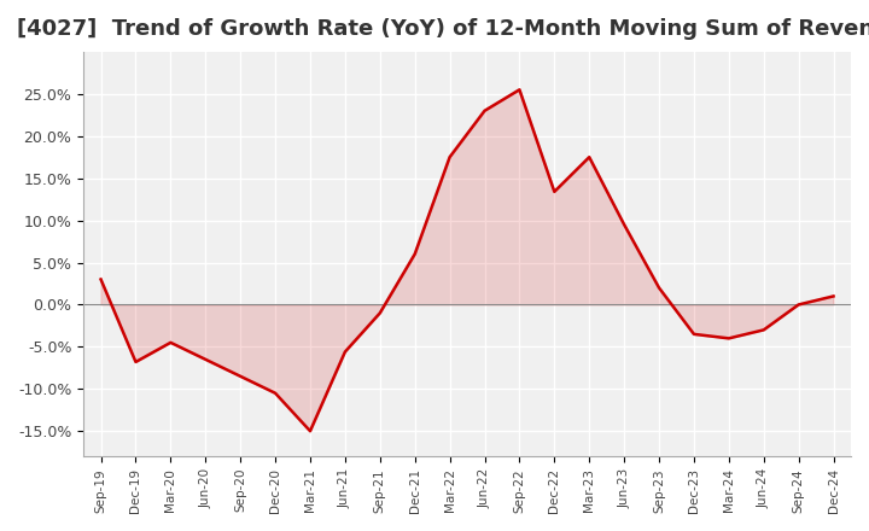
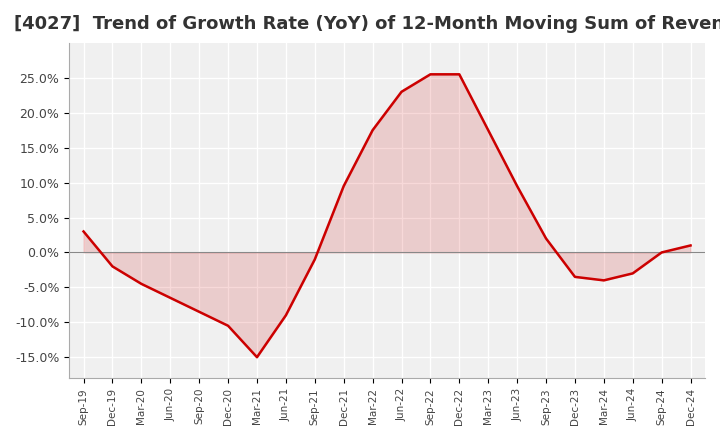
Dec-19: -6.8% -> -2.0%
Jun-21: -5.6% -> -9.0%
Dec-21: 6.0% -> 9.5%
Dec-22: 13.4% -> 25.5%
